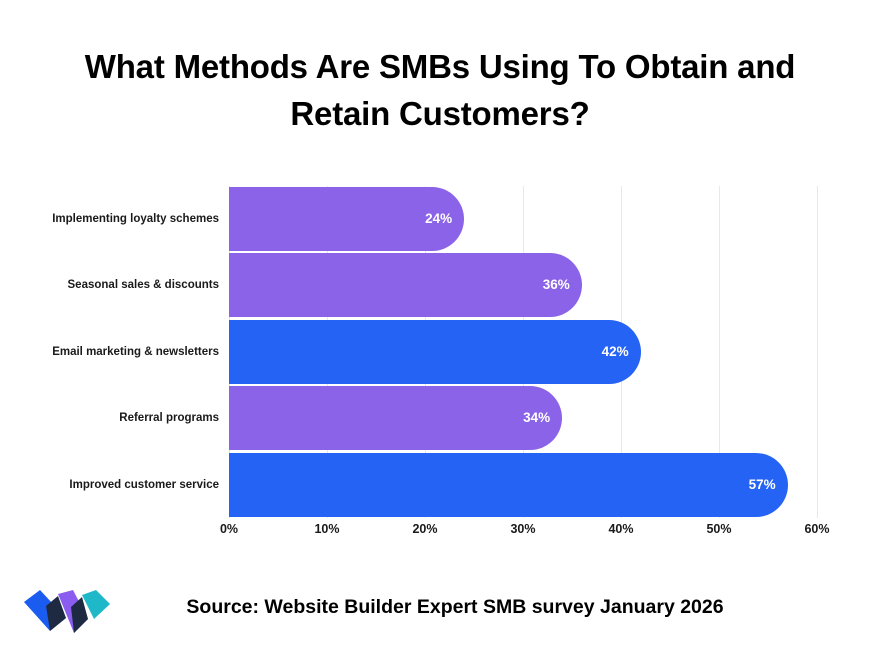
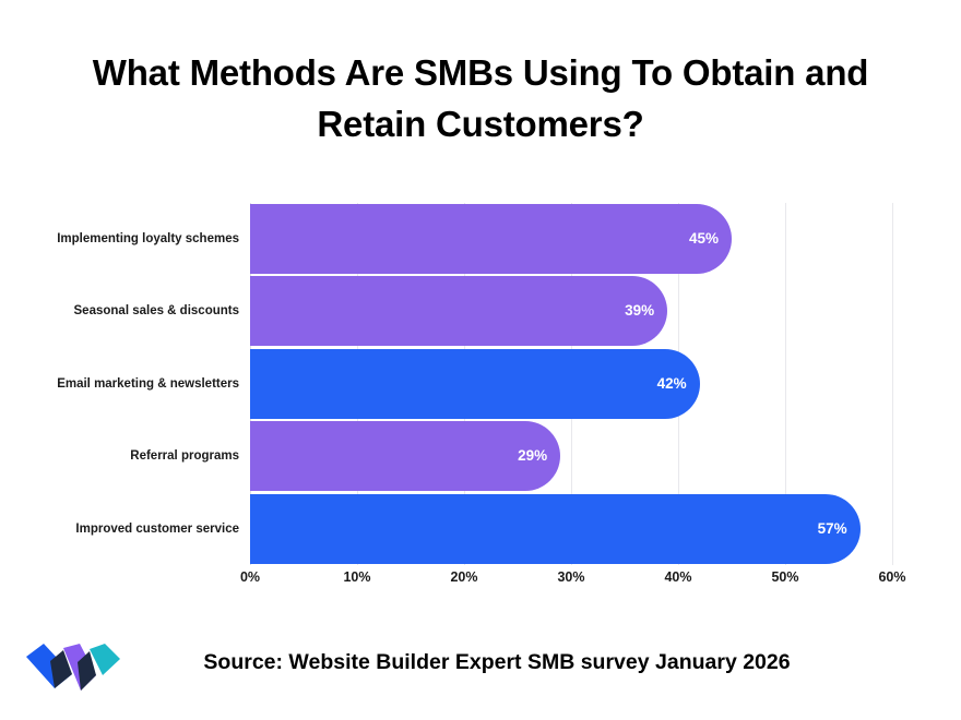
Implementing loyalty schemes: 24% -> 45%
Seasonal sales & discounts: 36% -> 39%
Referral programs: 34% -> 29%
